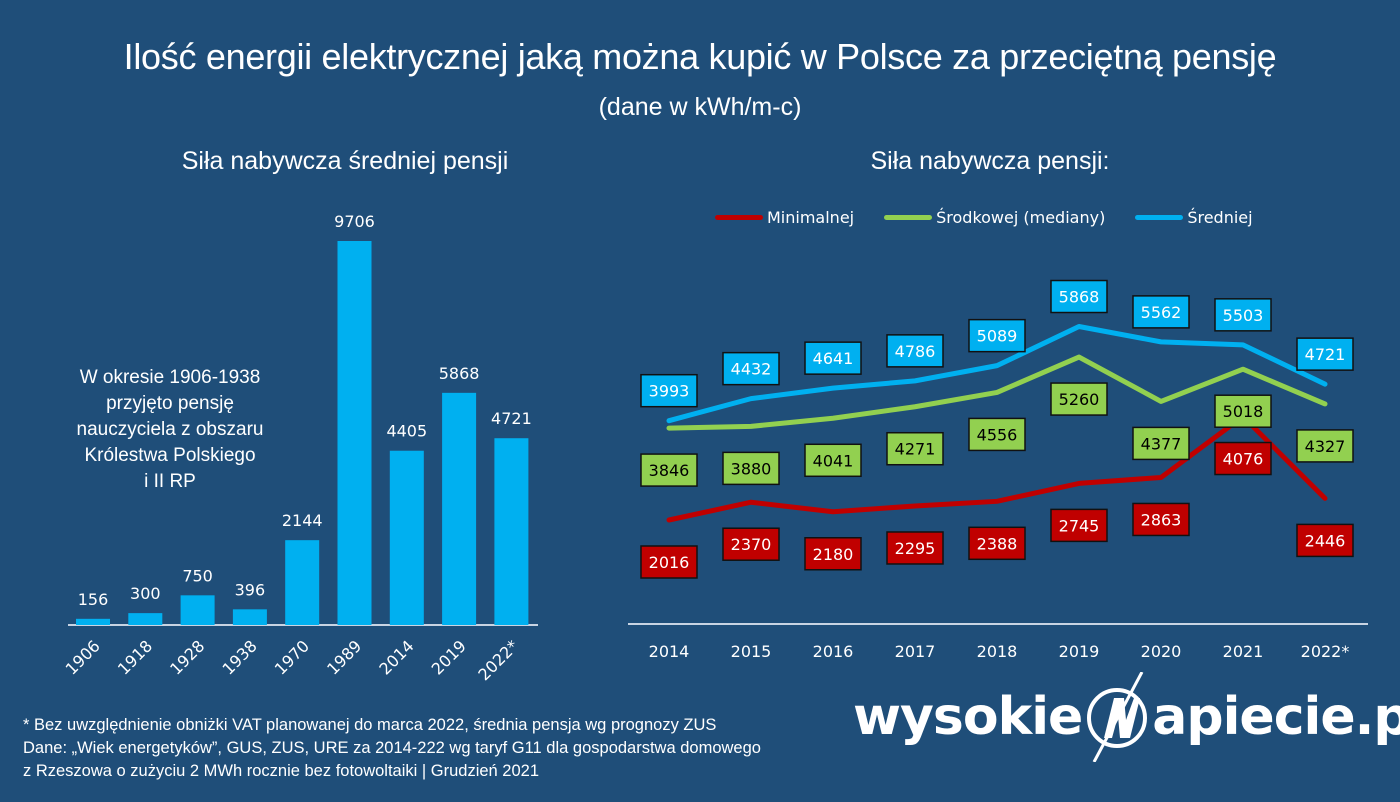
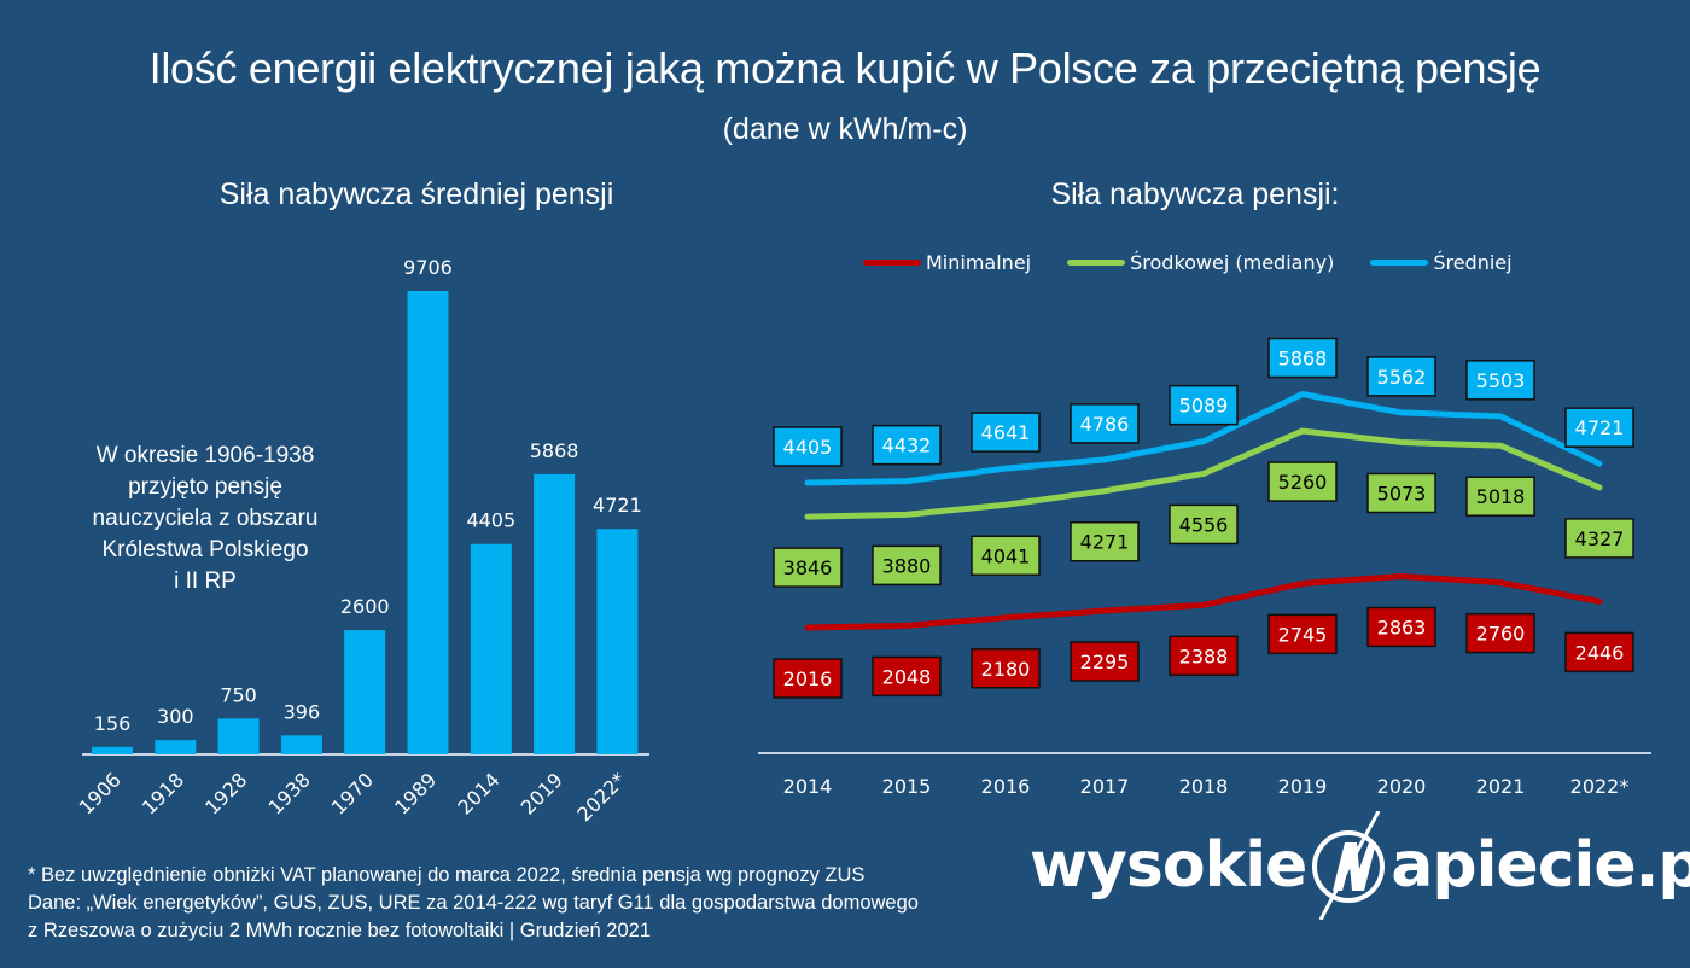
Siła nabywcza średniej pensji/1970: 2144 -> 2600
Siła nabywcza pensji:/Średniej/2014: 3993 -> 4405
Siła nabywcza pensji:/Minimalnej/2015: 2370 -> 2048
Siła nabywcza pensji:/Środkowej (mediany)/2020: 4377 -> 5073
Siła nabywcza pensji:/Minimalnej/2021: 4076 -> 2760
